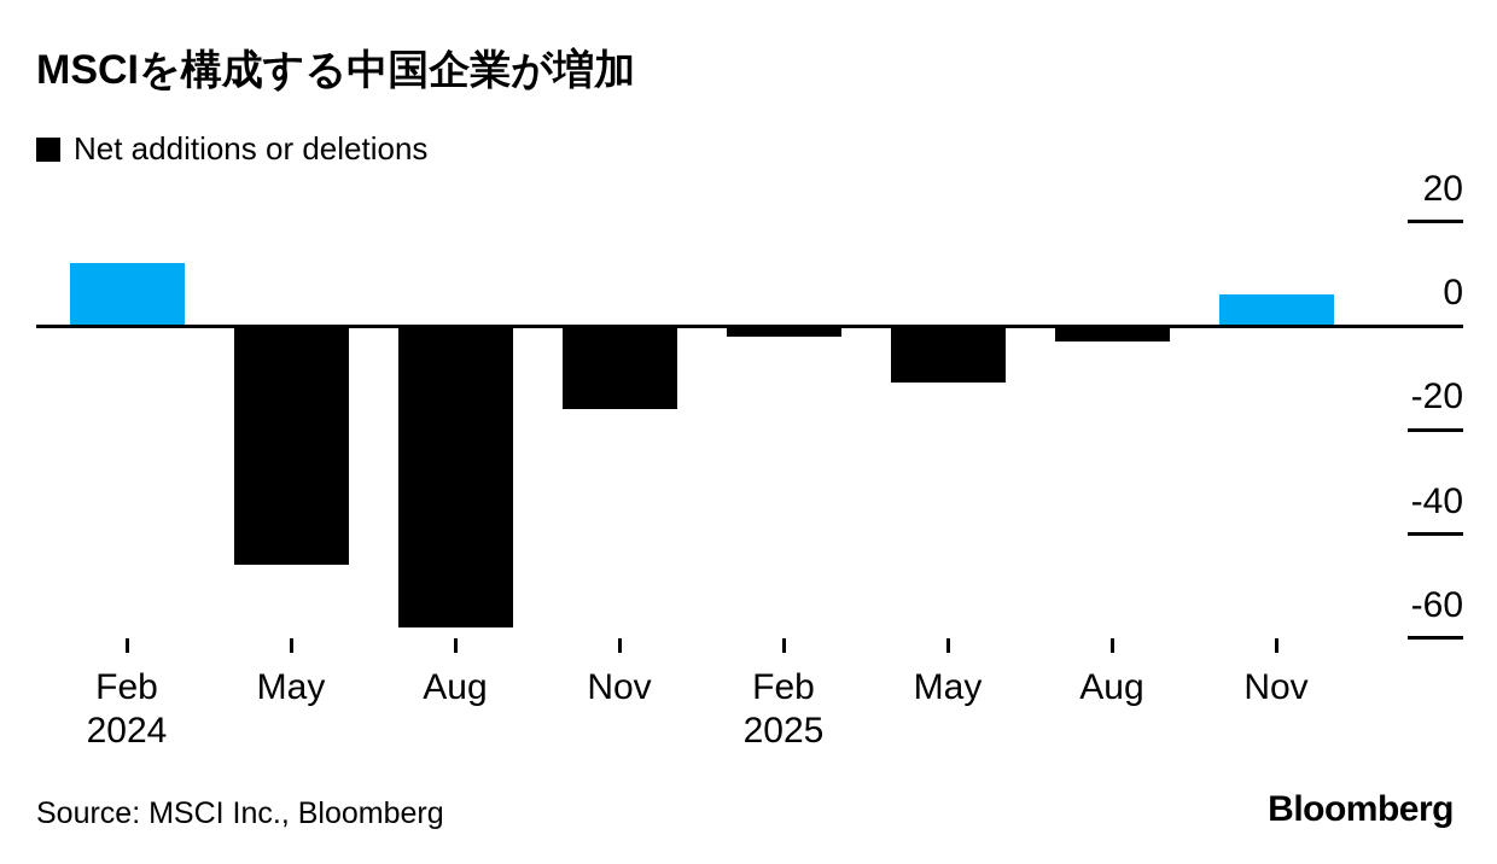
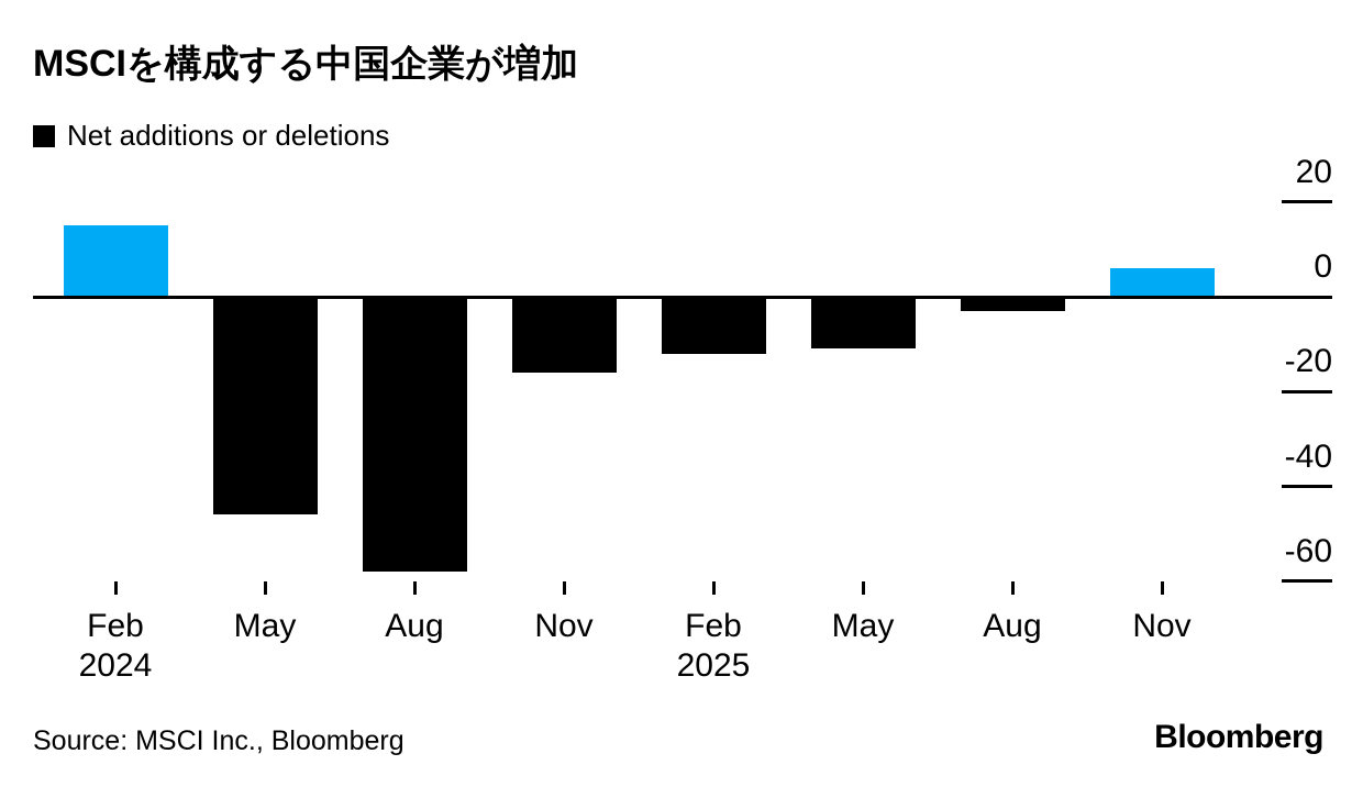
Feb 2024: 12 -> 15
Feb 2025: -2 -> -12
